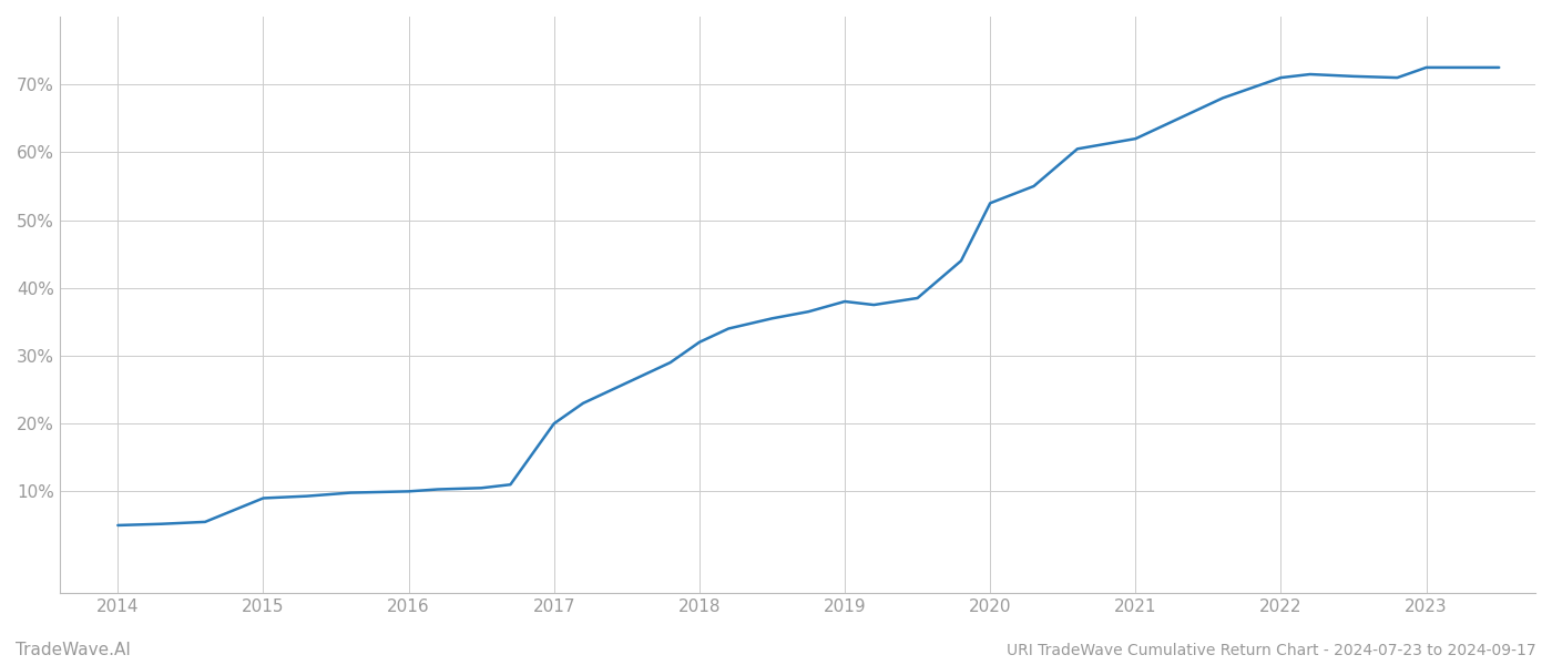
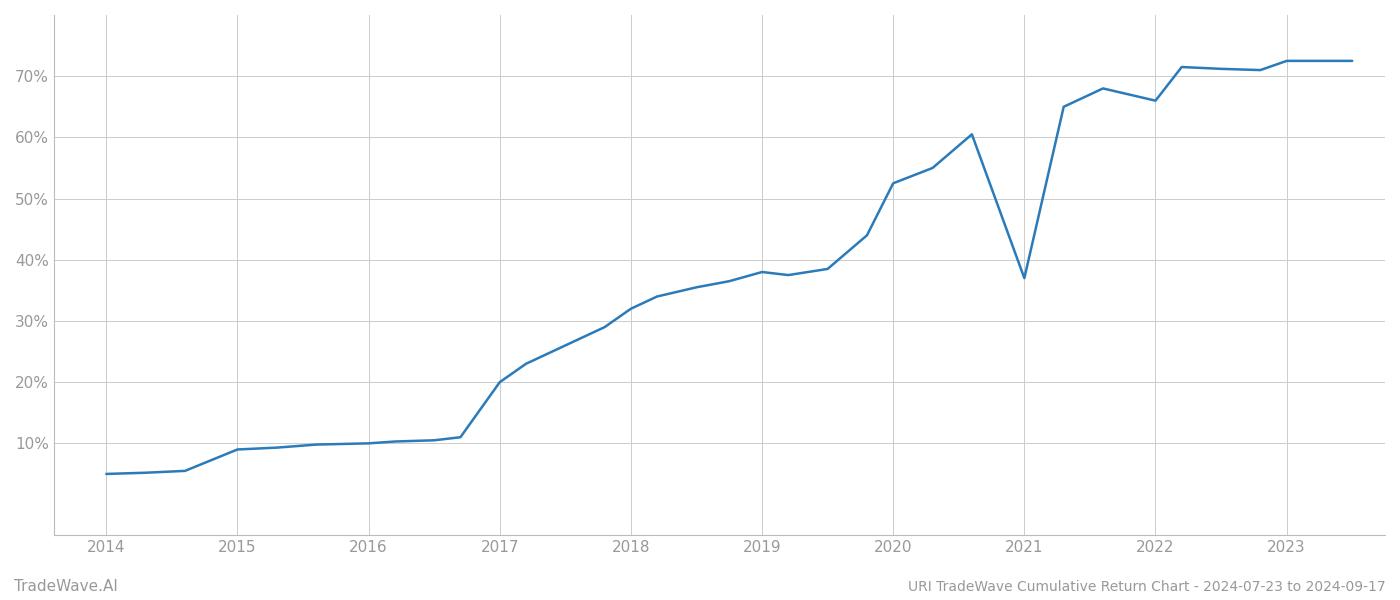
2021: 62.0% -> 37.0%
2022: 71.0% -> 66.0%
